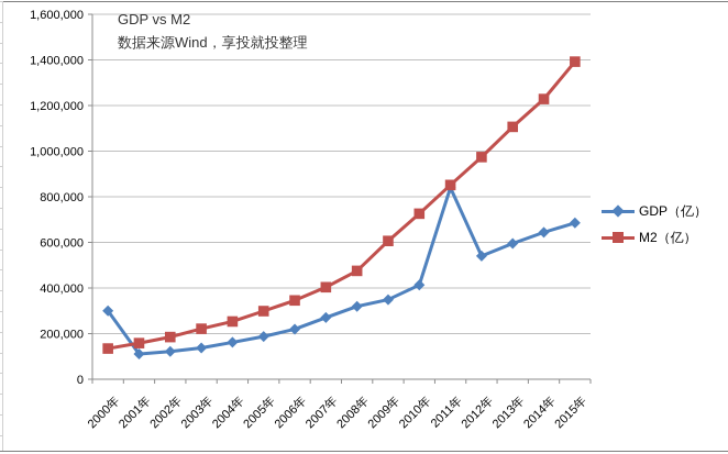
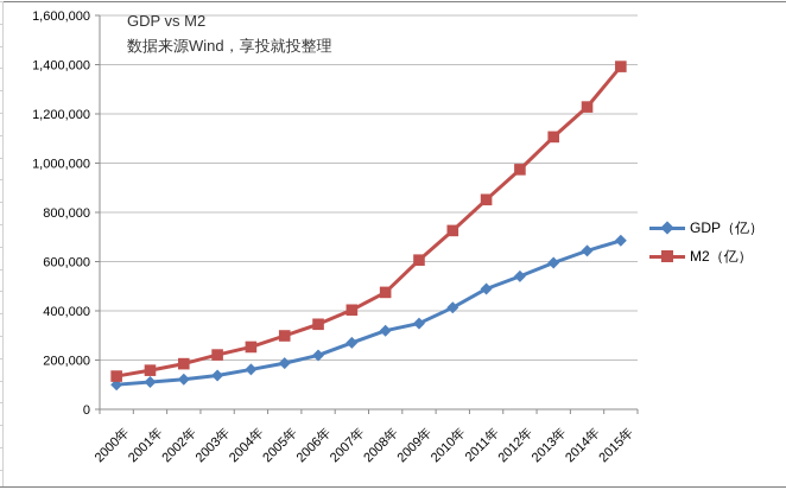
GDP（亿）/2000年: 300000 -> 100000
GDP（亿）/2011年: 840000 -> 490000
